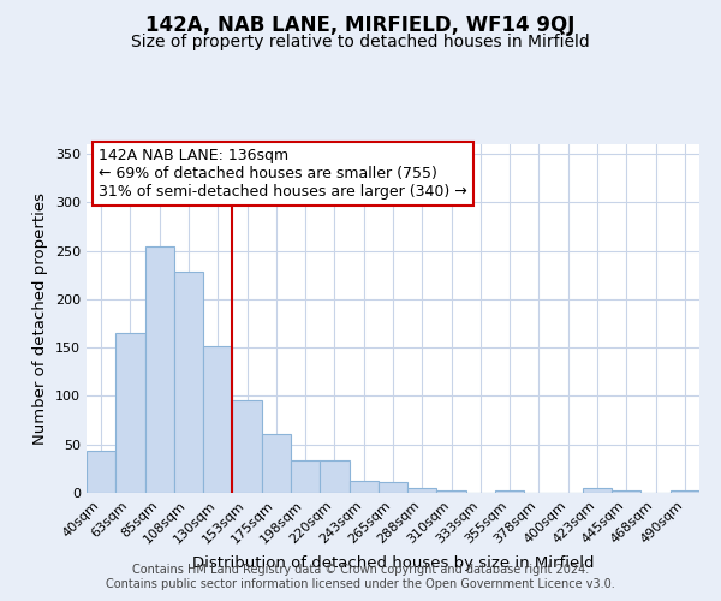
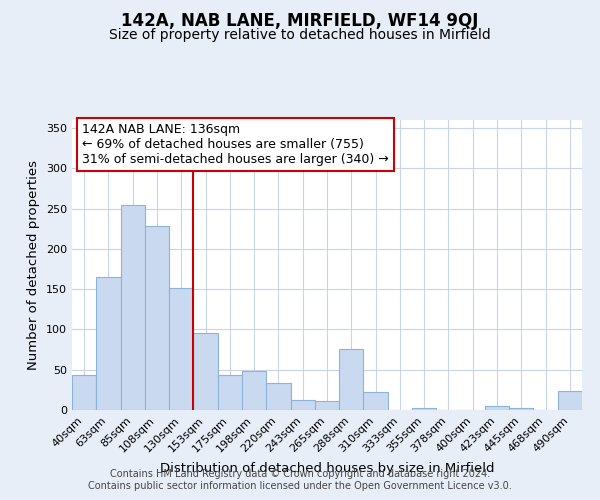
175sqm: 61 -> 44
198sqm: 34 -> 48
288sqm: 5 -> 76
310sqm: 3 -> 22
490sqm: 2 -> 24
